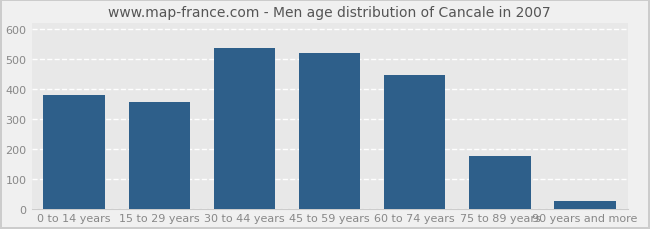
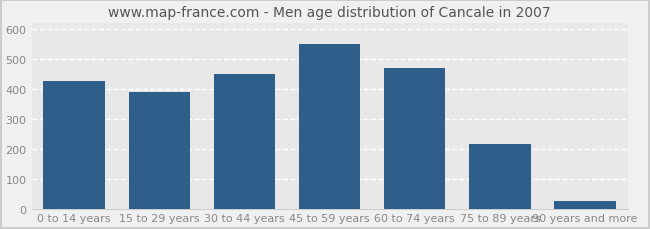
0 to 14 years: 380 -> 425
15 to 29 years: 355 -> 390
30 to 44 years: 535 -> 450
45 to 59 years: 520 -> 550
60 to 74 years: 445 -> 470
75 to 89 years: 175 -> 215
